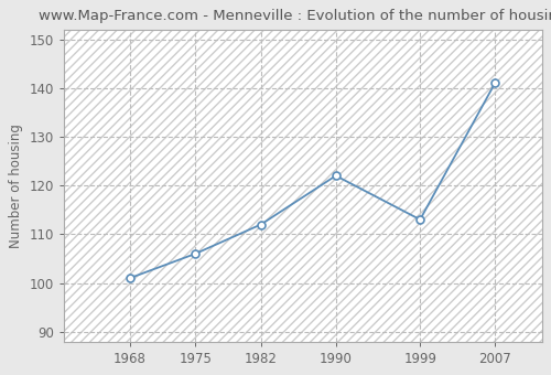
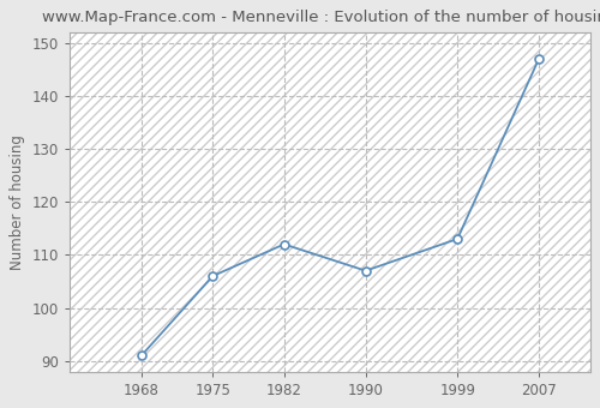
1968: 101 -> 91
1990: 122 -> 107
2007: 141 -> 147
